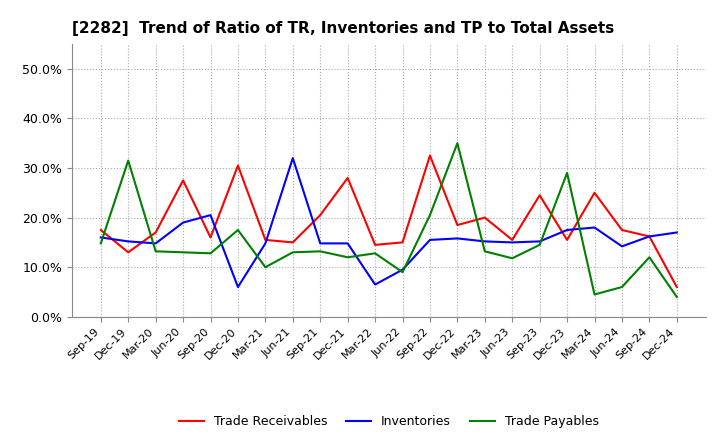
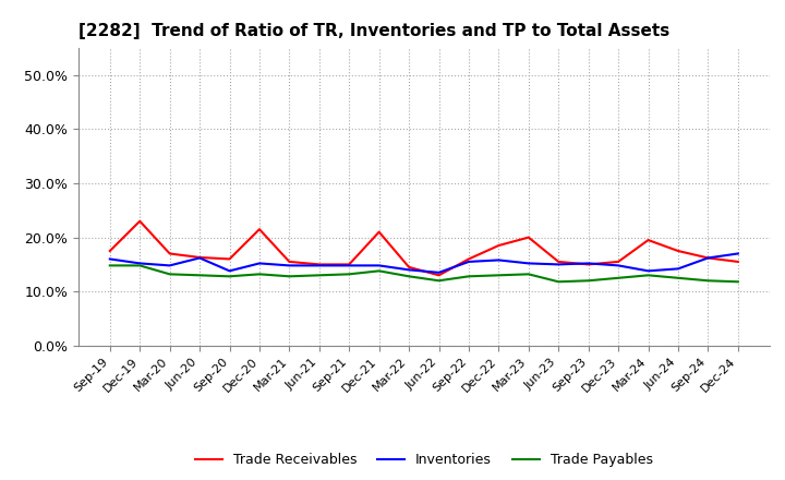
Trade Receivables/Dec-19: 13.0% -> 23.0%
Trade Payables/Dec-19: 31.5% -> 14.8%
Trade Receivables/Jun-20: 27.5% -> 16.3%
Inventories/Jun-20: 19.0% -> 16.2%
Inventories/Sep-20: 20.5% -> 13.8%
Trade Receivables/Dec-20: 30.5% -> 21.5%
Inventories/Dec-20: 6.0% -> 15.2%
Trade Payables/Dec-20: 17.5% -> 13.2%
Trade Payables/Mar-21: 10.0% -> 12.8%
Inventories/Jun-21: 32.0% -> 14.8%
Trade Receivables/Sep-21: 20.5% -> 15.0%
Trade Receivables/Dec-21: 28.0% -> 21.0%
Trade Payables/Dec-21: 12.0% -> 13.8%
Inventories/Mar-22: 6.5% -> 14.0%
Trade Receivables/Jun-22: 15.0% -> 13.0%
Inventories/Jun-22: 9.5% -> 13.5%
Trade Payables/Jun-22: 9.0% -> 12.0%
Trade Receivables/Sep-22: 32.5% -> 16.0%
Trade Payables/Sep-22: 20.5% -> 12.8%
Trade Payables/Dec-22: 35.0% -> 13.0%
Trade Receivables/Sep-23: 24.5% -> 15.0%
Trade Payables/Sep-23: 14.5% -> 12.0%
Inventories/Dec-23: 17.5% -> 14.8%
Trade Payables/Dec-23: 29.0% -> 12.5%
Trade Receivables/Mar-24: 25.0% -> 19.5%
Inventories/Mar-24: 18.0% -> 13.8%
Trade Payables/Mar-24: 4.5% -> 13.0%
Trade Payables/Jun-24: 6.0% -> 12.5%
Trade Receivables/Dec-24: 6.0% -> 15.5%
Trade Payables/Dec-24: 4.0% -> 11.8%
